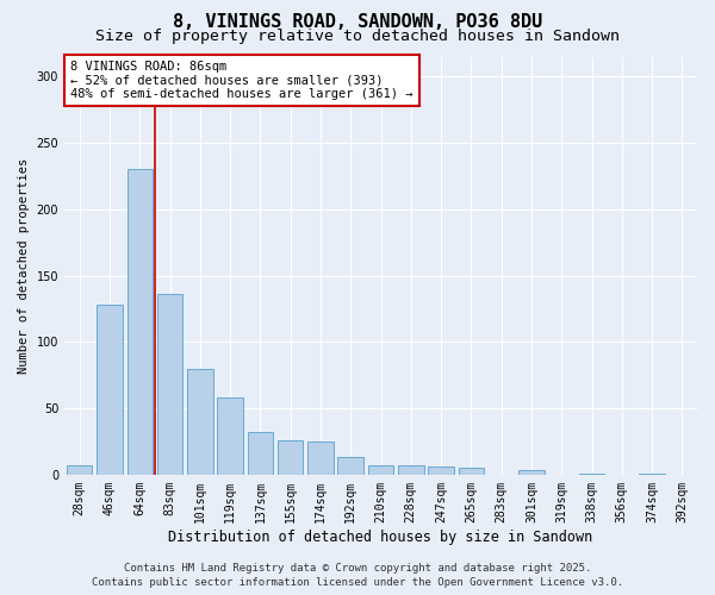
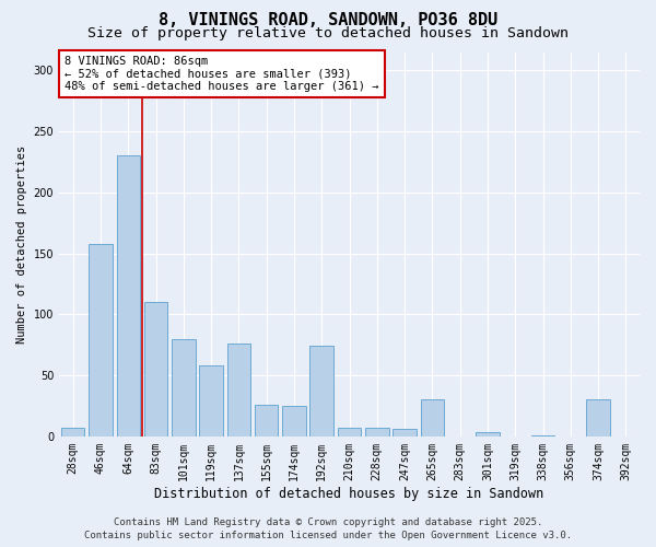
46sqm: 128 -> 158
83sqm: 136 -> 110
137sqm: 32 -> 76
192sqm: 13 -> 74
265sqm: 5 -> 30
374sqm: 1 -> 30
